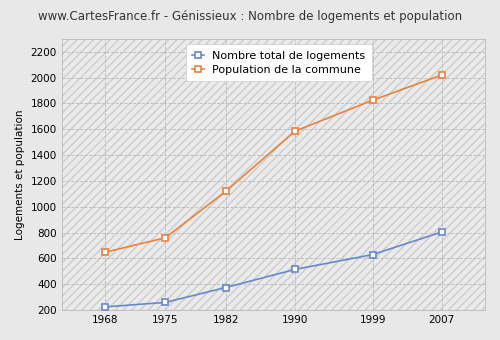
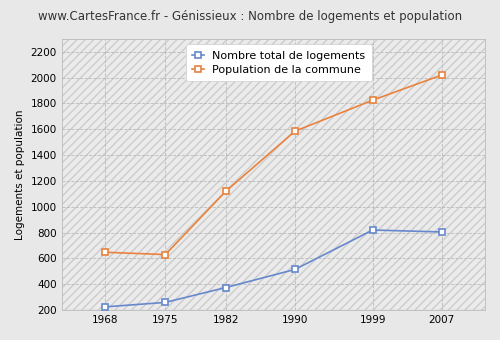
Population de la commune/1975: 760 -> 630
Nombre total de logements/1999: 630 -> 820
